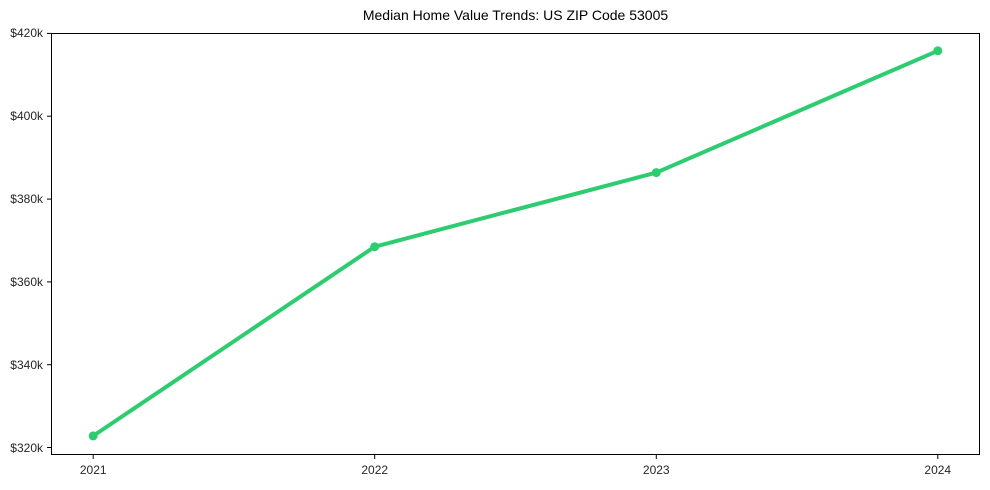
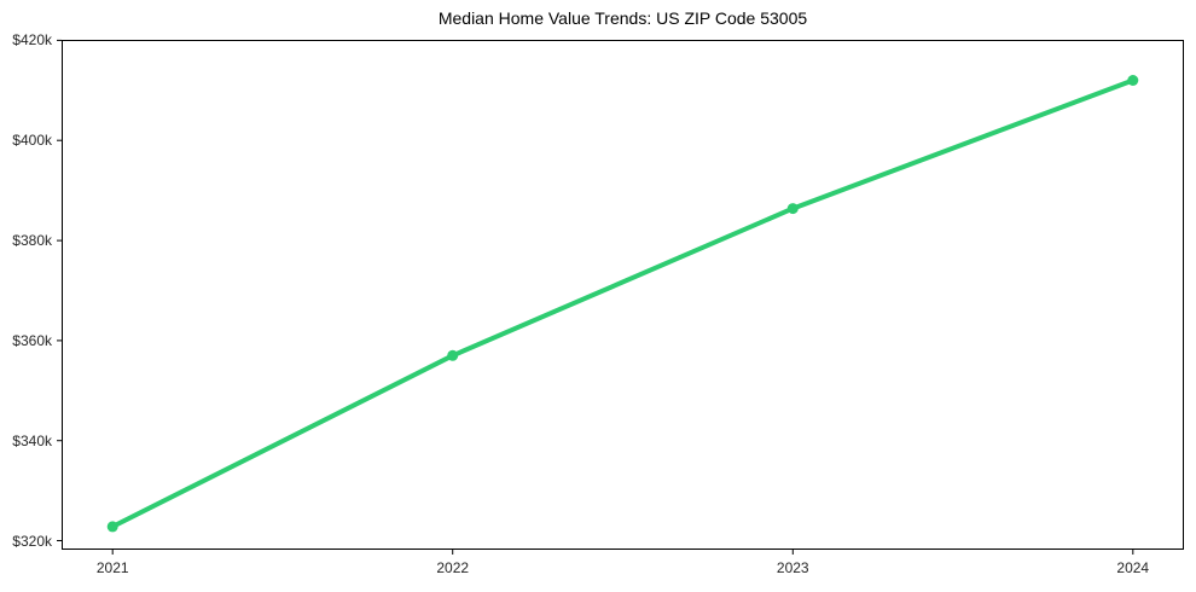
2022: $368k -> $357k
2024: $416k -> $412k
